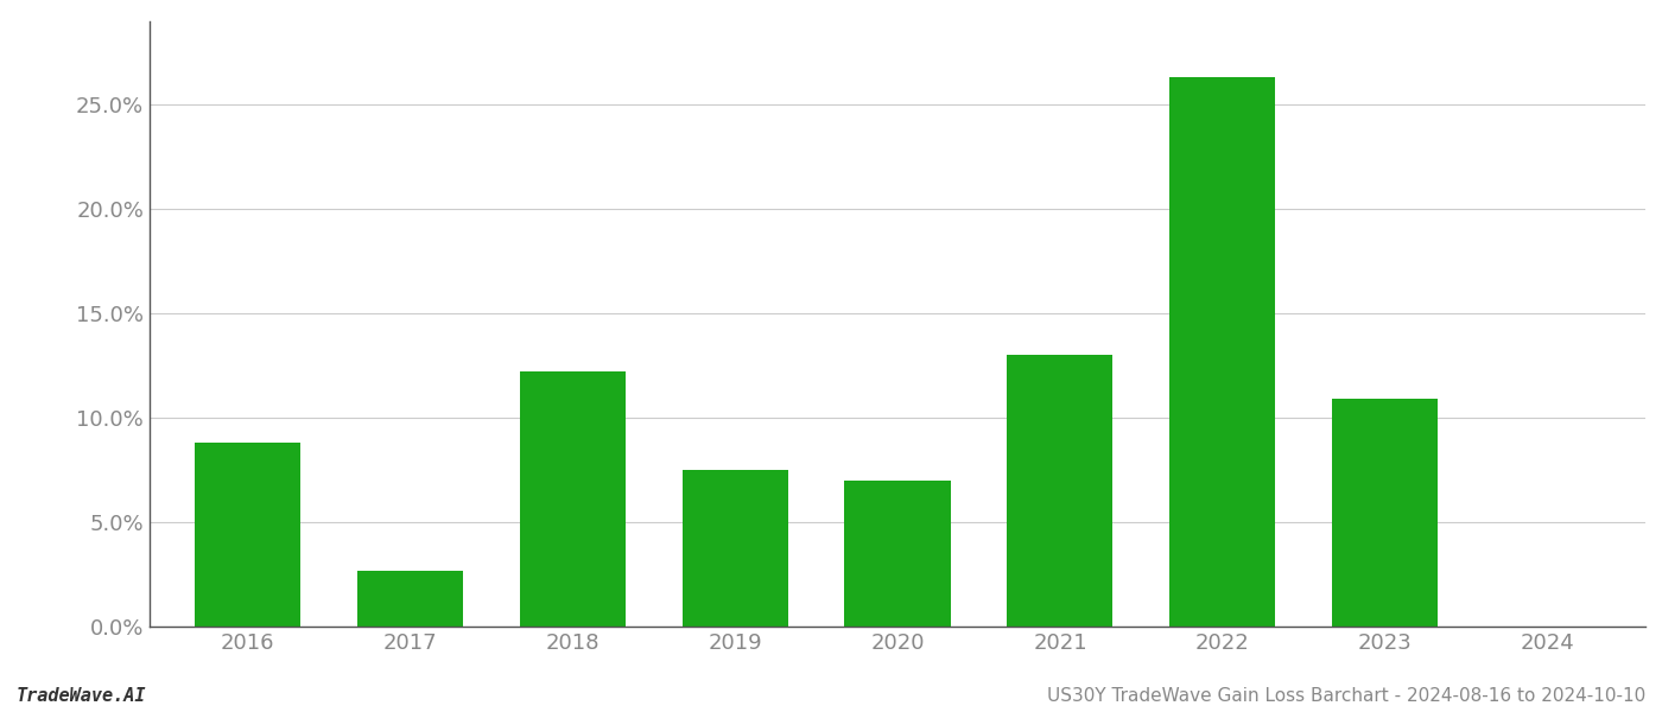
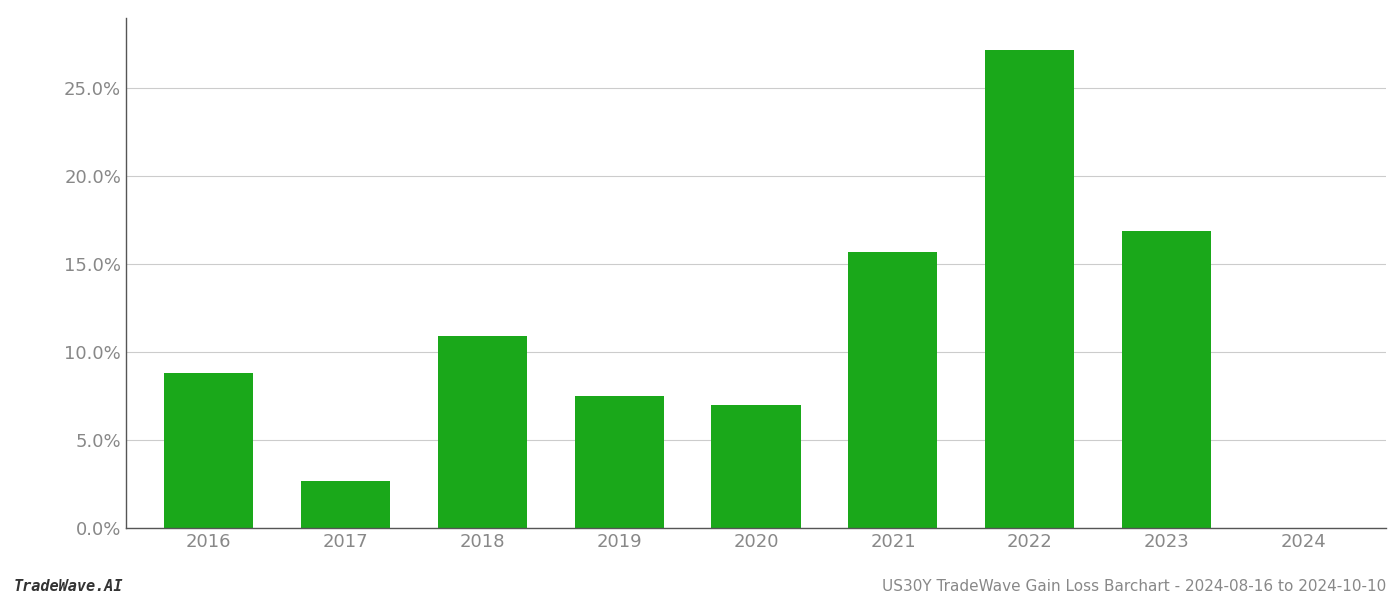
2018: 12.2% -> 10.9%
2021: 13.0% -> 15.7%
2022: 26.3% -> 27.2%
2023: 10.9% -> 16.9%
